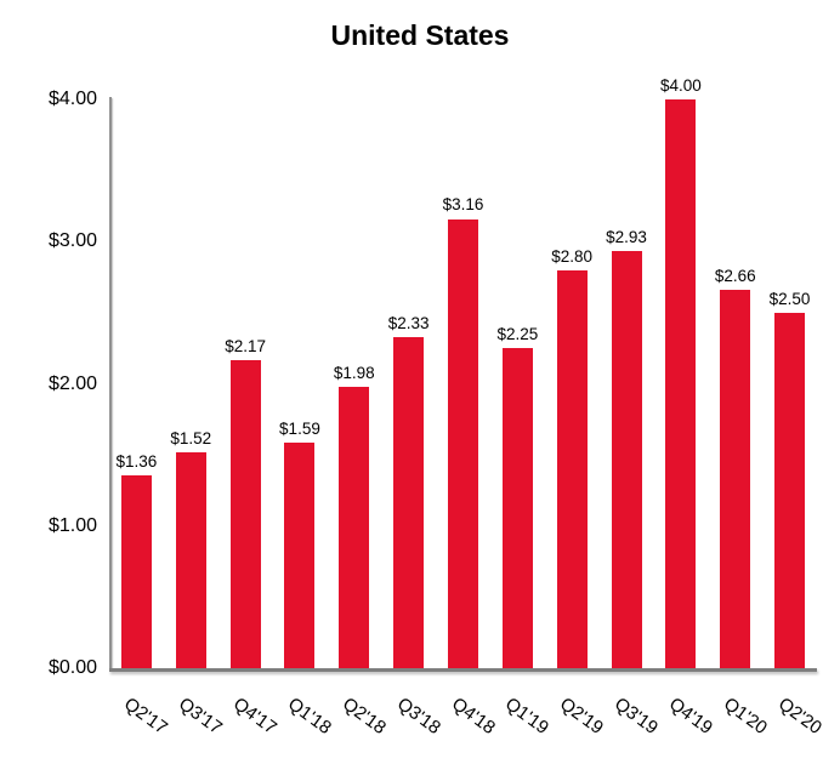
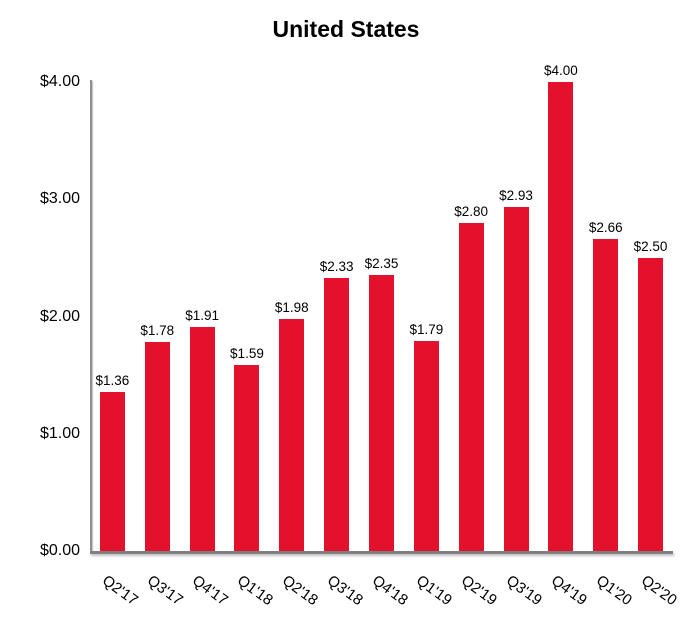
Q3'17: $1.52 -> $1.78
Q4'17: $2.17 -> $1.91
Q4'18: $3.16 -> $2.35
Q1'19: $2.25 -> $1.79
